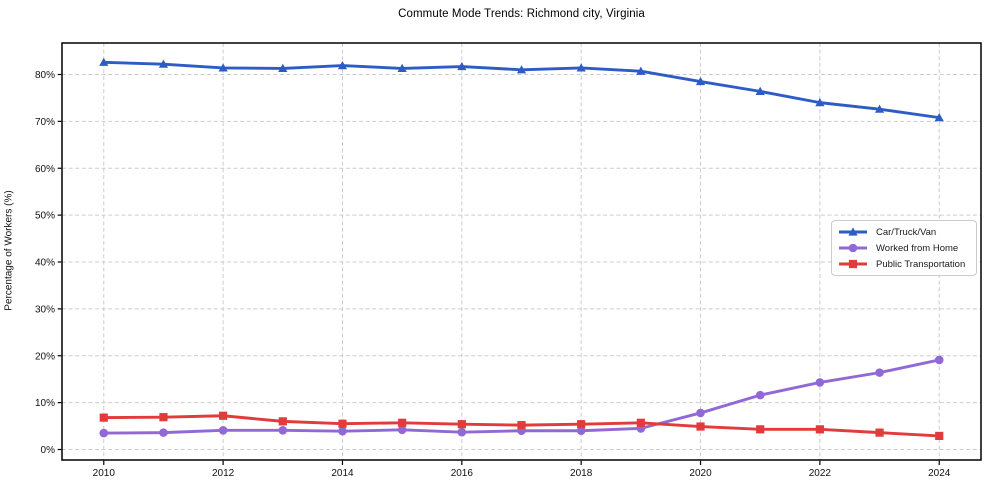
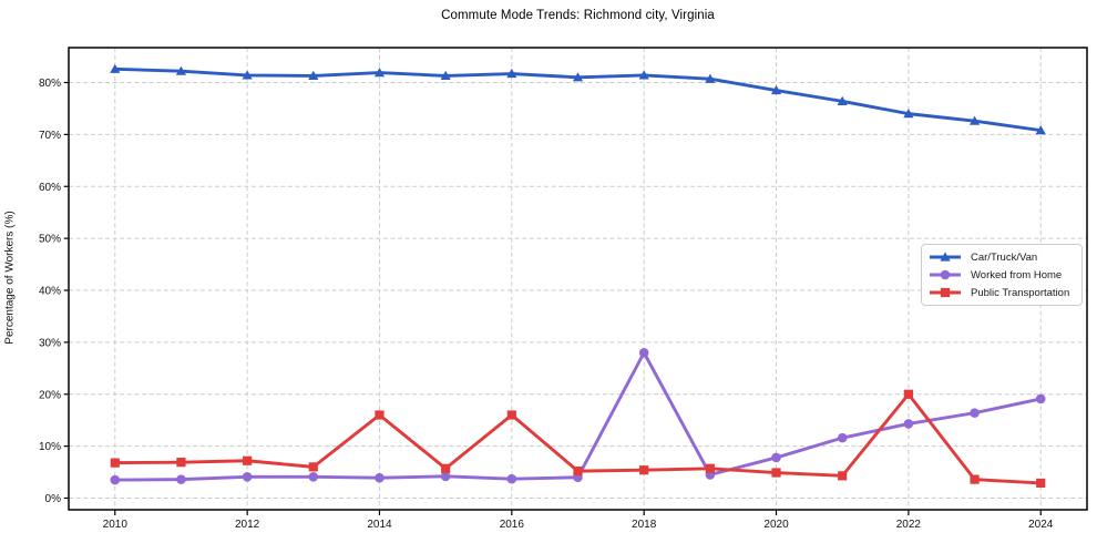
Public Transportation/2014: 6% -> 16%
Public Transportation/2016: 5% -> 16%
Worked from Home/2018: 4% -> 28%
Public Transportation/2022: 4% -> 20%
